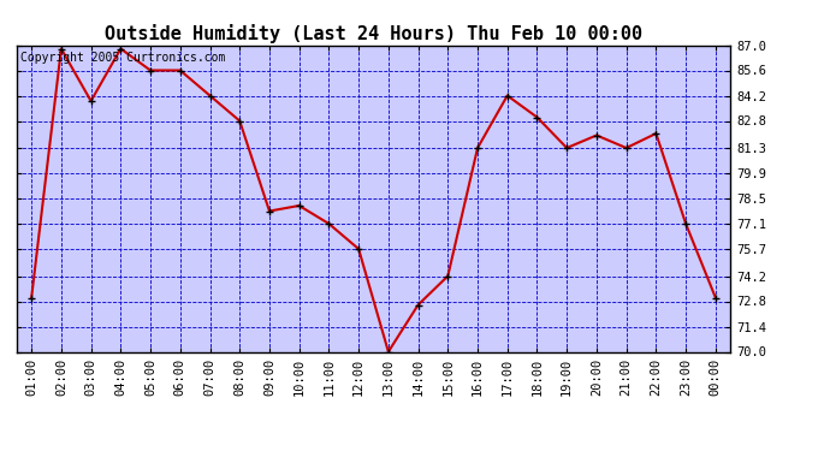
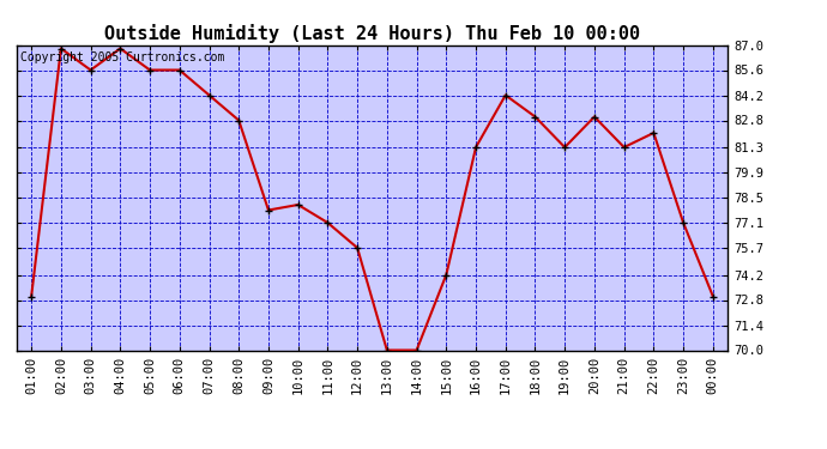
03:00: 83.9 -> 85.6
14:00: 72.6 -> 70.0
20:00: 82.0 -> 83.0
